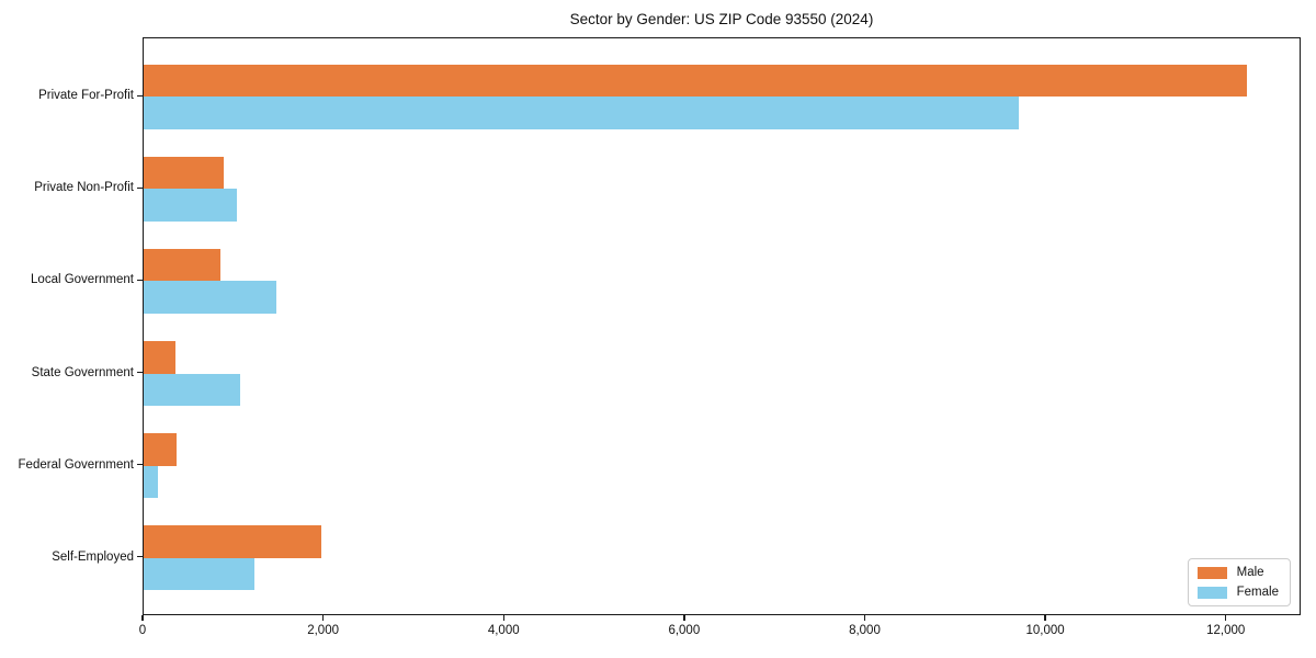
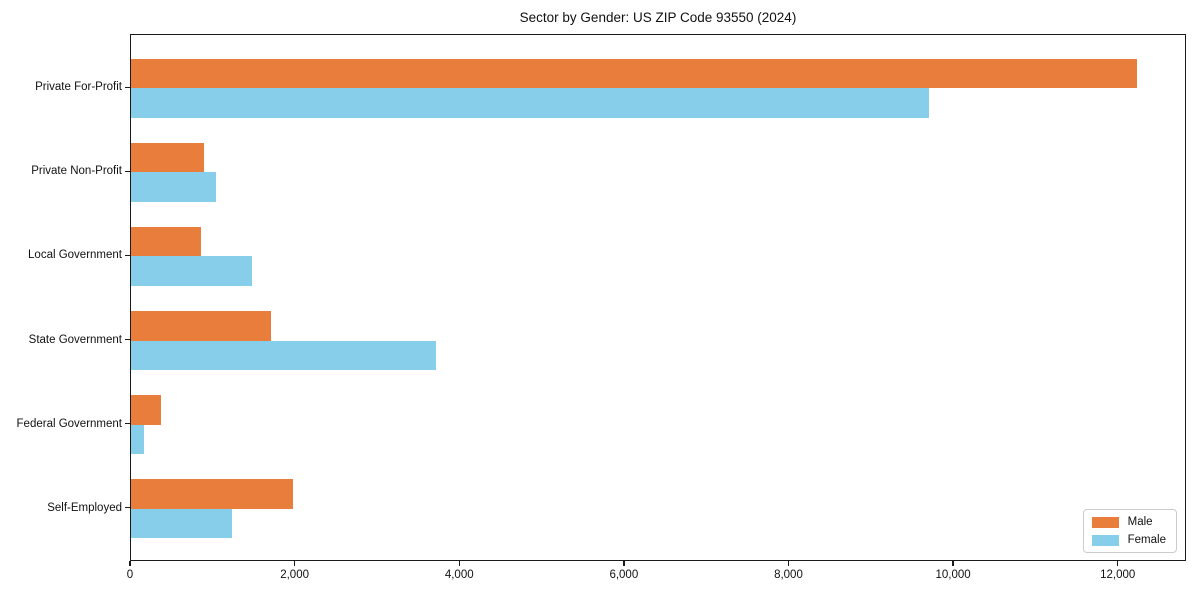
Male/State Government: 400 -> 1700
Female/State Government: 1100 -> 3700
